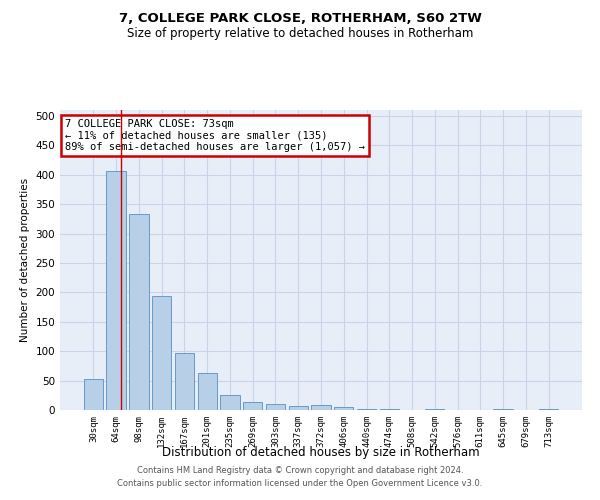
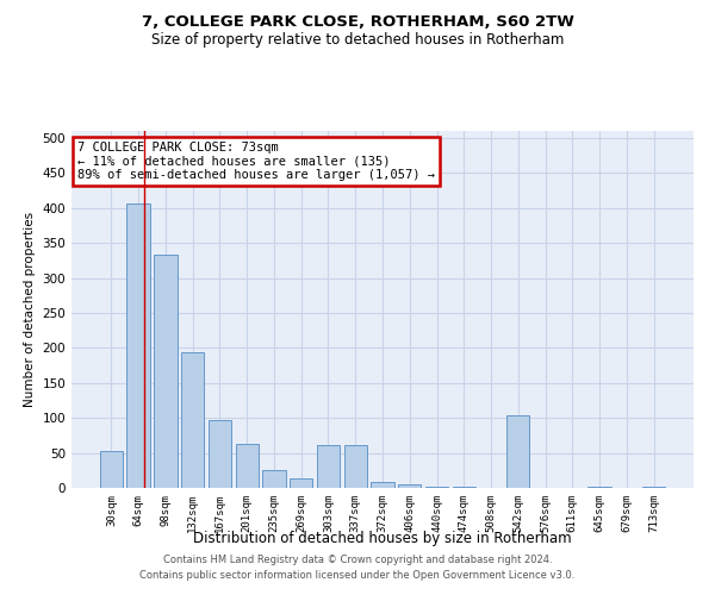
303sqm: 10 -> 62
337sqm: 6 -> 62
542sqm: 1 -> 104
